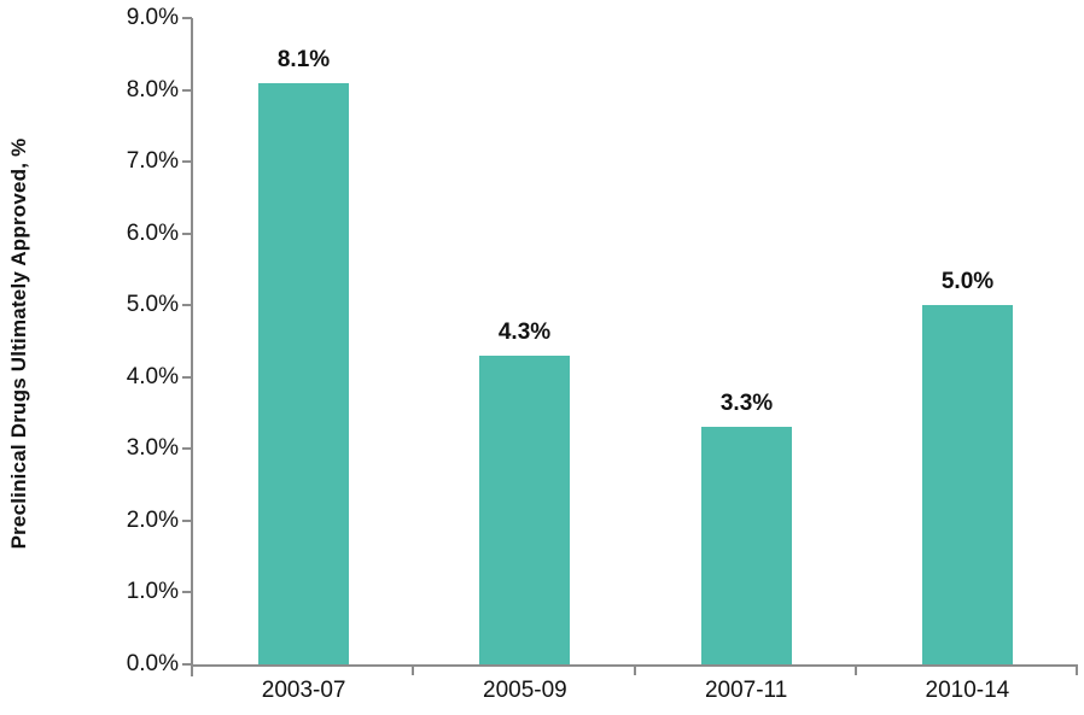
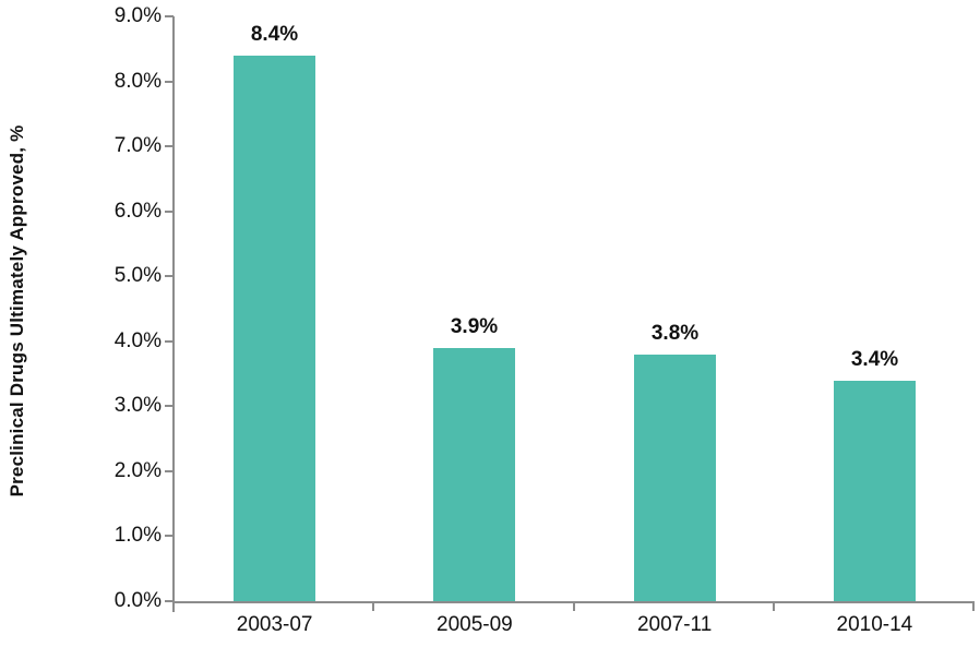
2003-07: 8.1% -> 8.4%
2005-09: 4.3% -> 3.9%
2007-11: 3.3% -> 3.8%
2010-14: 5.0% -> 3.4%
